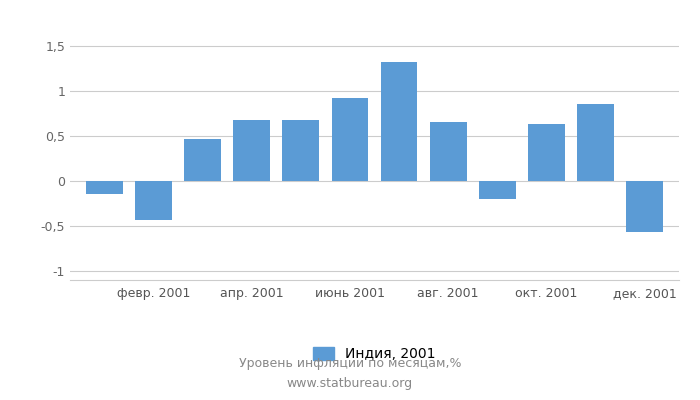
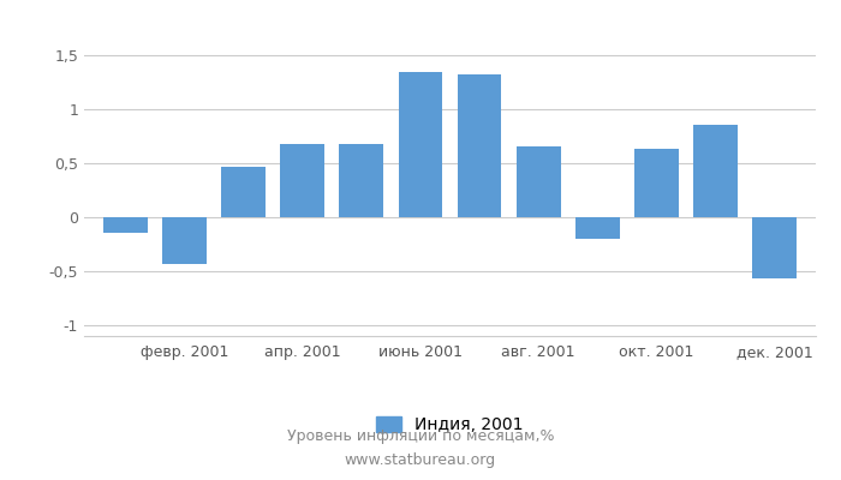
июнь 2001: 0,92 -> 1,34
